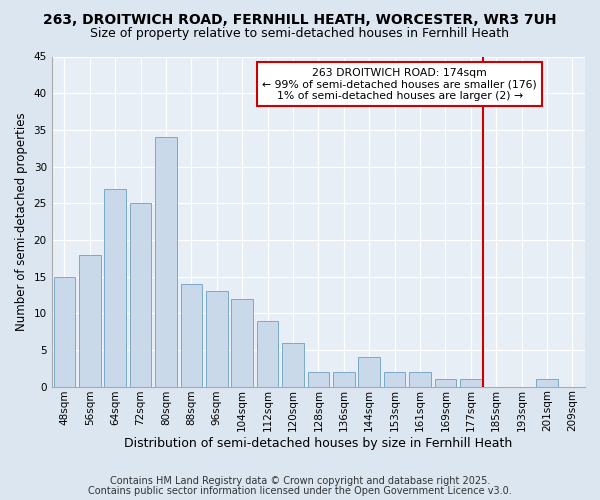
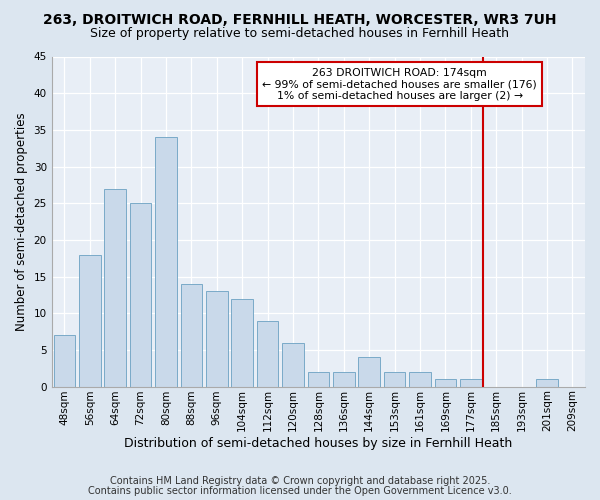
48sqm: 15 -> 7
